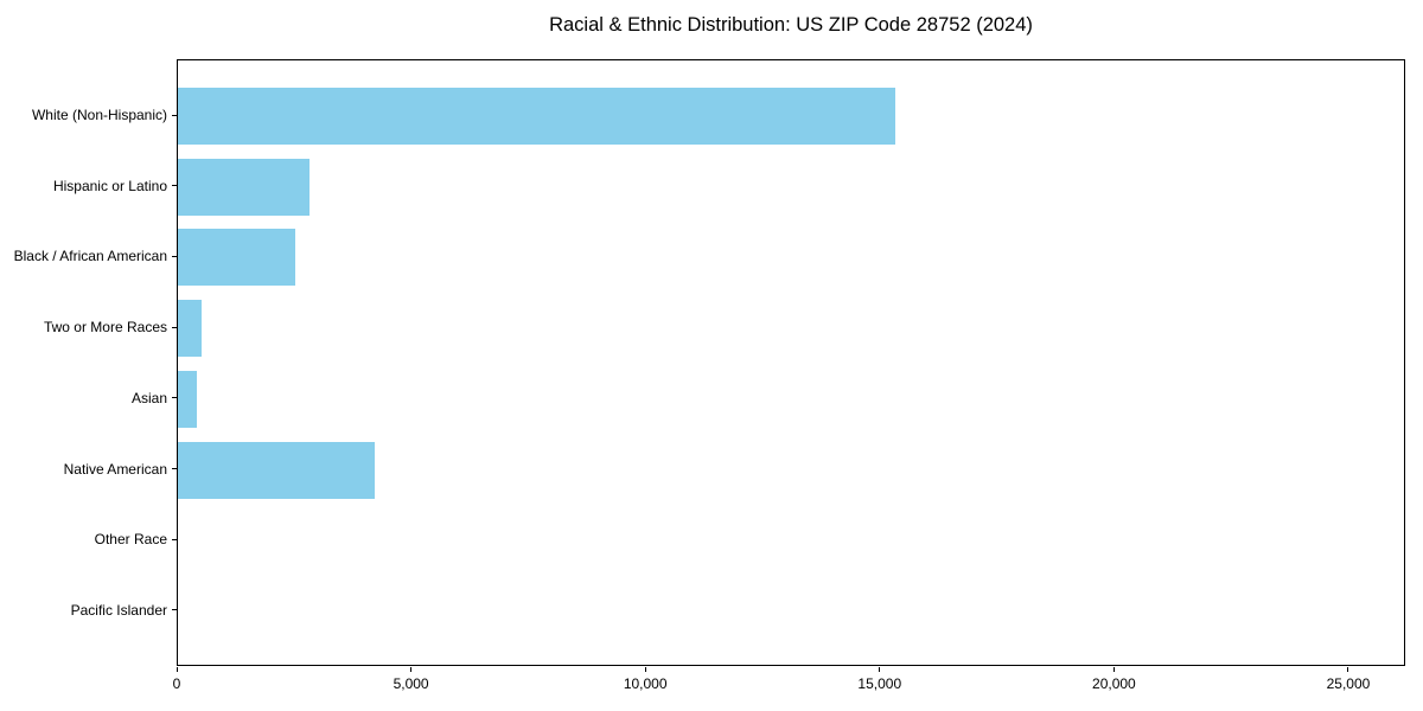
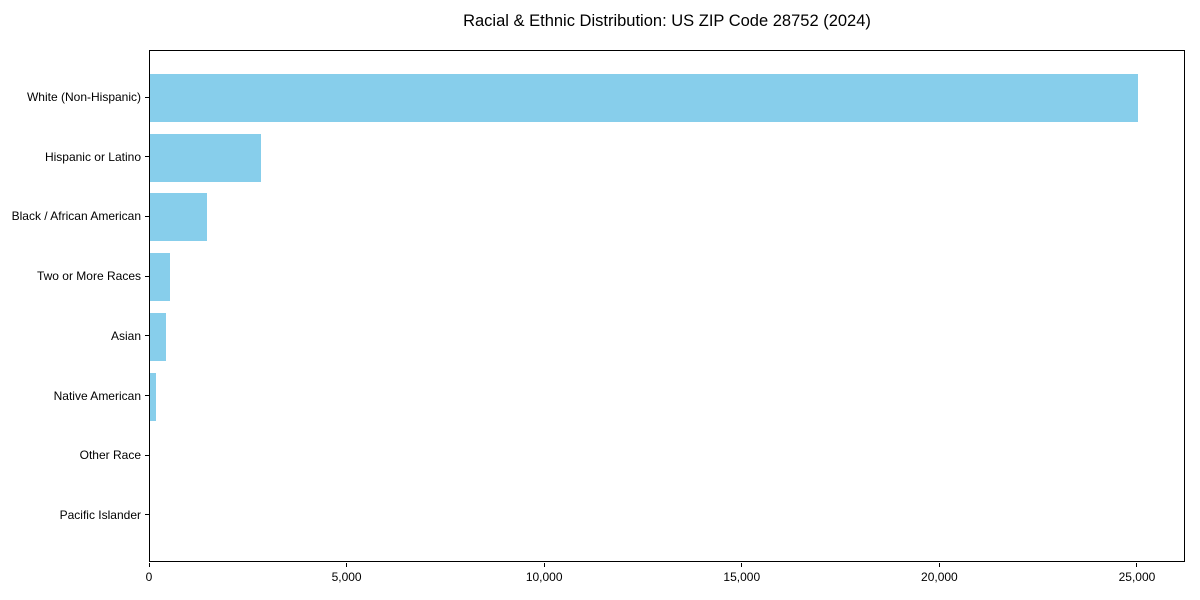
White (Non-Hispanic): 15300 -> 25000
Black / African American: 2500 -> 1400
Native American: 4200 -> 200
